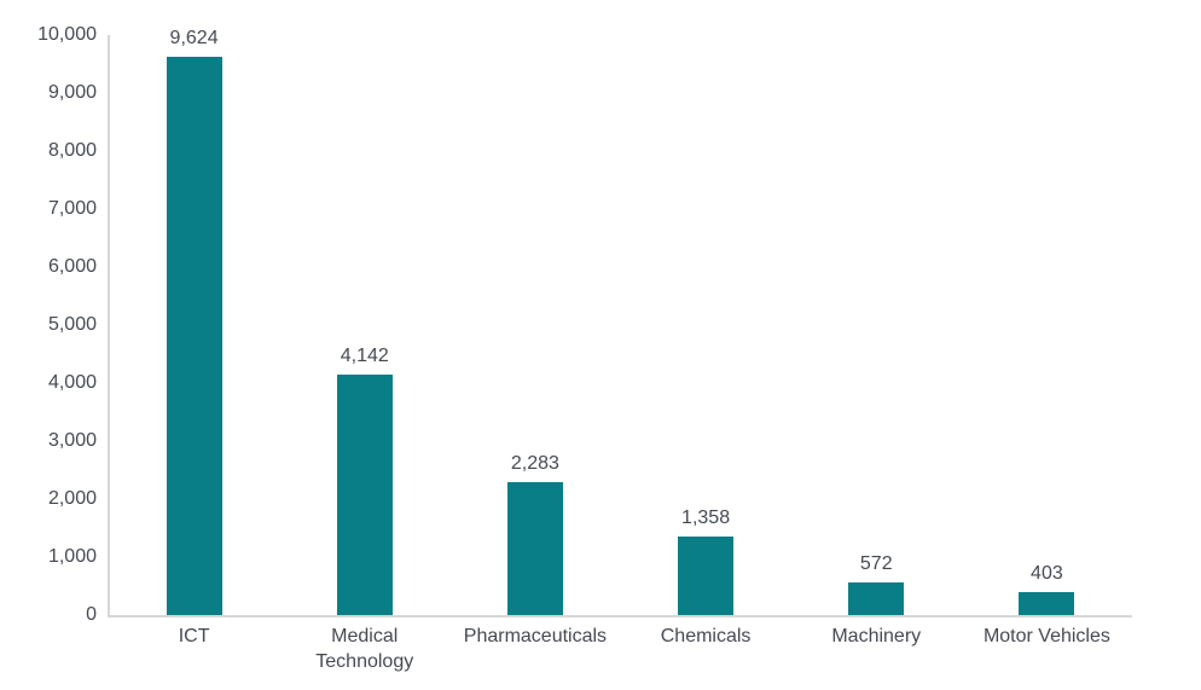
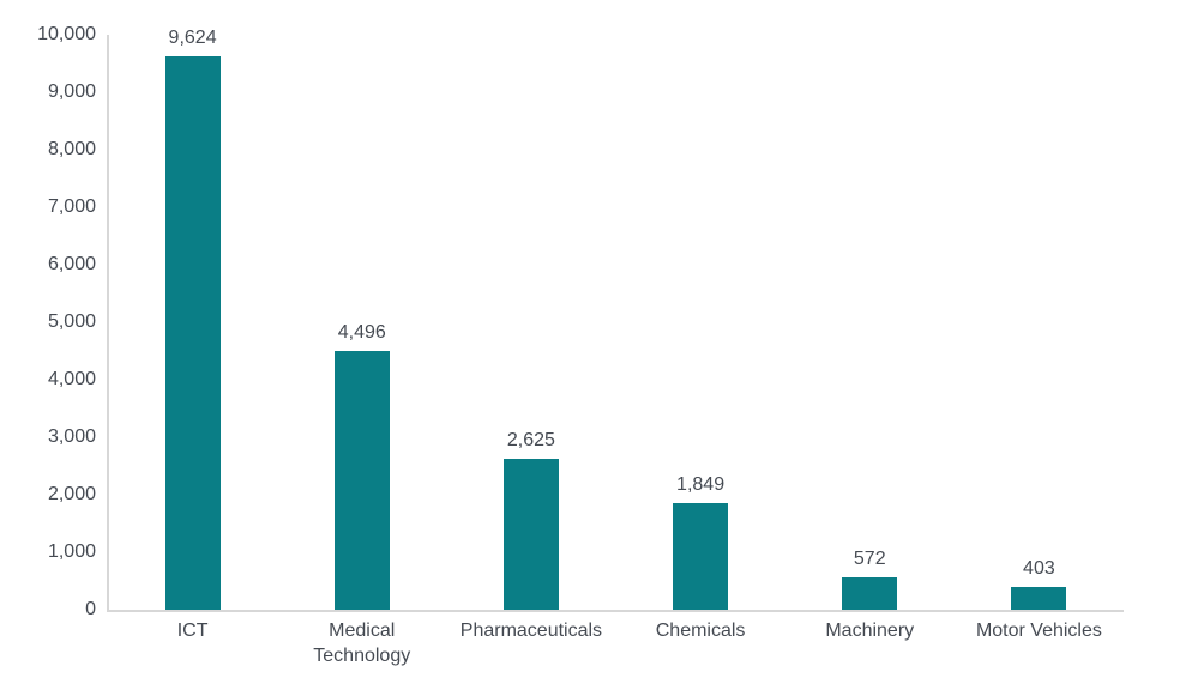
Medical Technology: 4,142 -> 4,496
Pharmaceuticals: 2,283 -> 2,625
Chemicals: 1,358 -> 1,849
